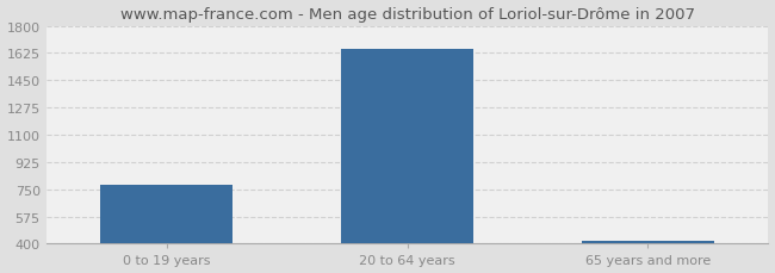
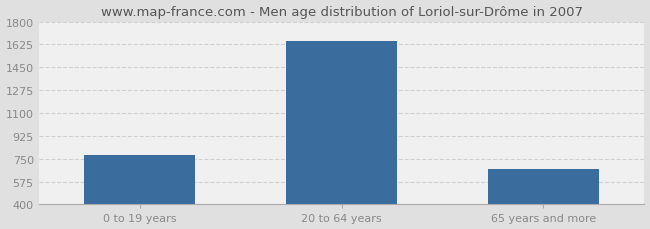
65 years and more: 420 -> 670
